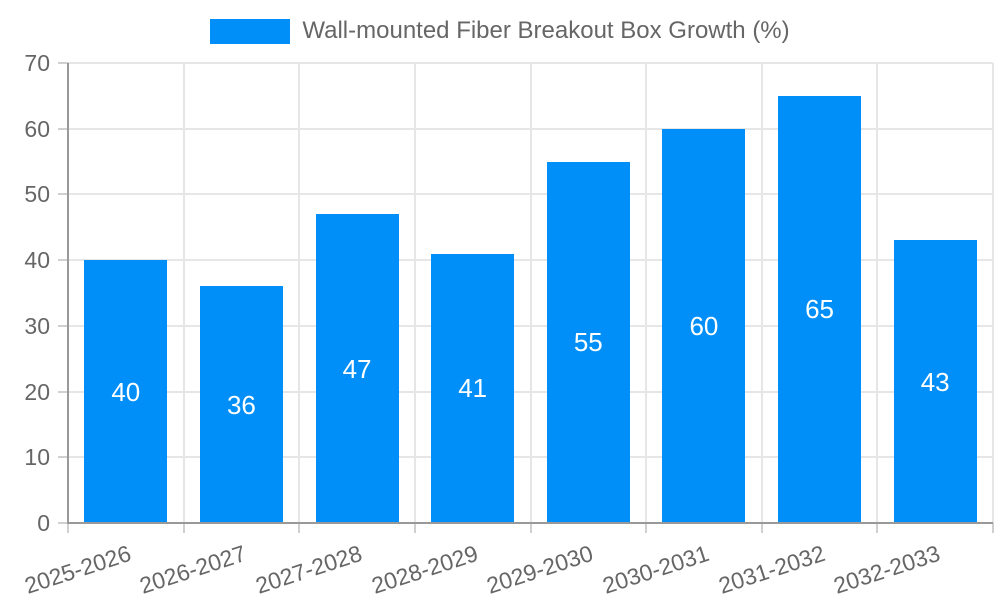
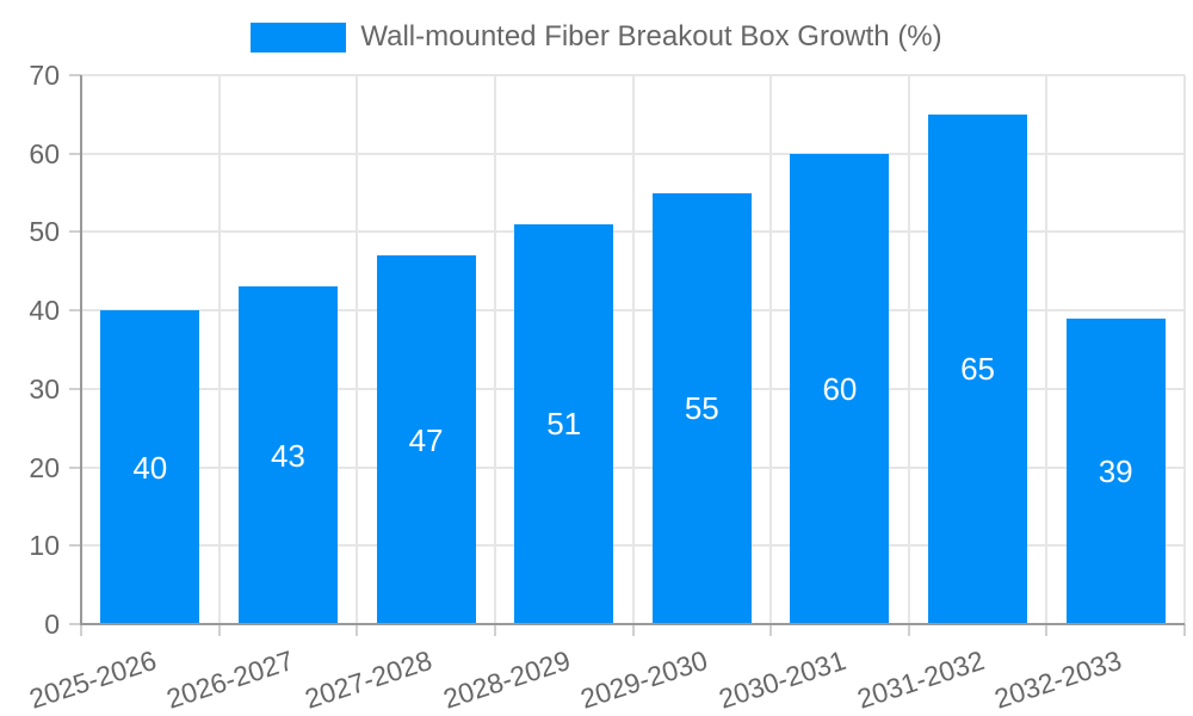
2026-2027: 36 -> 43
2028-2029: 41 -> 51
2032-2033: 43 -> 39
